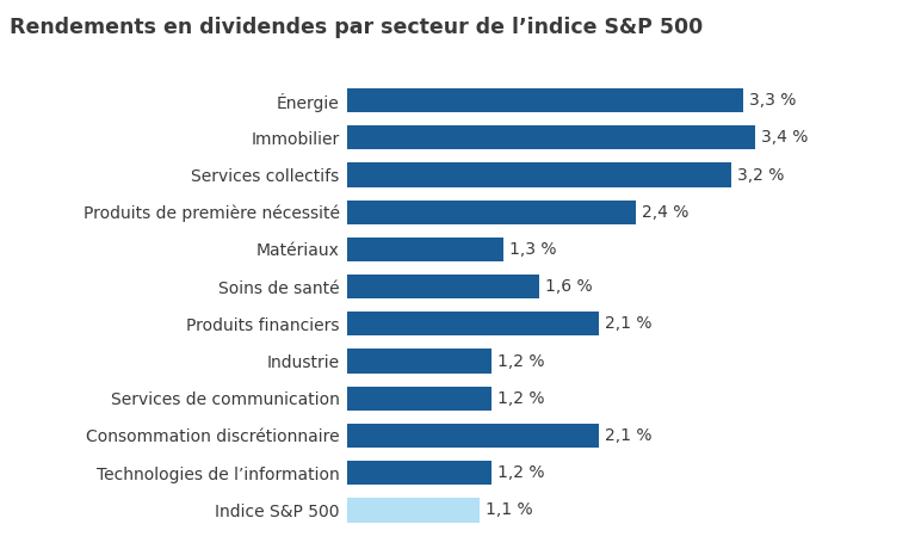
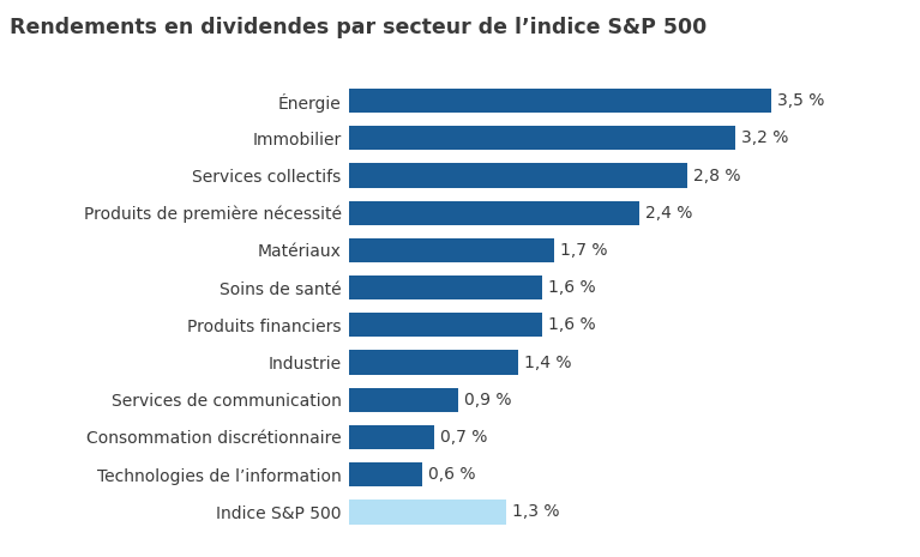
Énergie: 3,3 -> 3,5
Immobilier: 3,4 -> 3,2
Services collectifs: 3,2 -> 2,8
Matériaux: 1,3 -> 1,7
Produits financiers: 2,1 -> 1,6
Industrie: 1,2 -> 1,4
Services de communication: 1,2 -> 0,9
Consommation discrétionnaire: 2,1 -> 0,7
Technologies de l’information: 1,2 -> 0,6
Indice S&P 500: 1,1 -> 1,3
